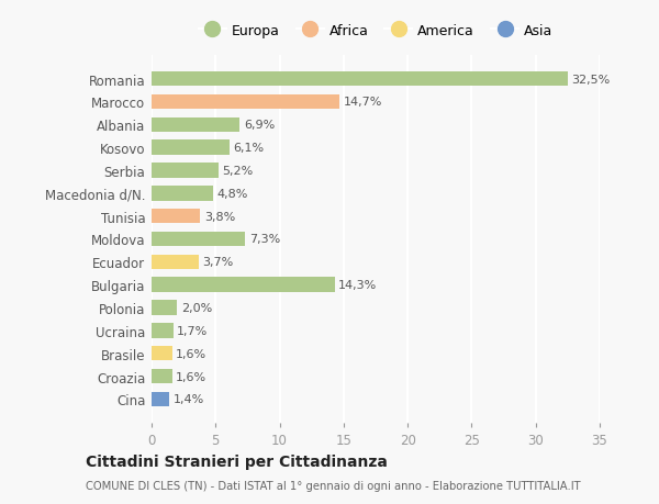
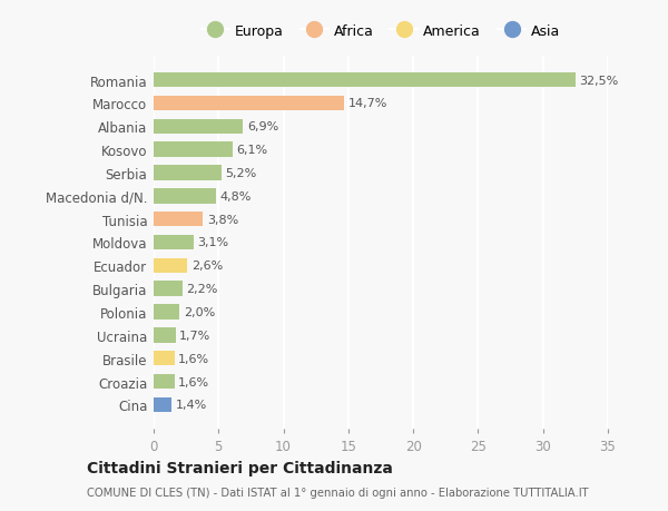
Moldova: 7,3% -> 3,1%
Ecuador: 3,7% -> 2,6%
Bulgaria: 14,3% -> 2,2%
